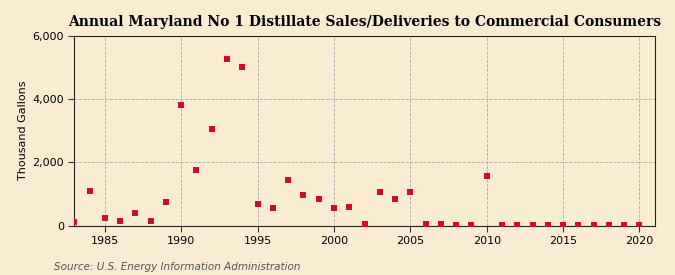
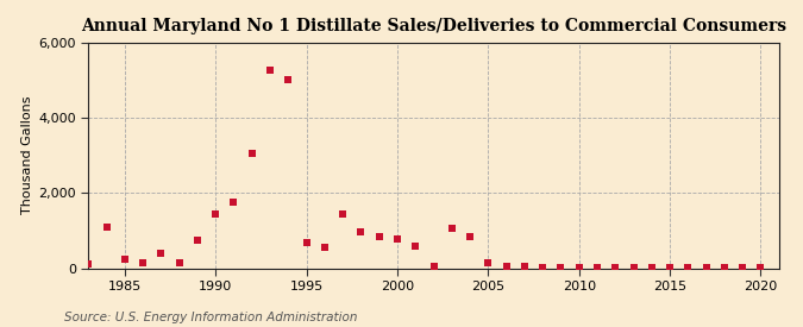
1990: 3,800 -> 1,450
2000: 550 -> 780
2005: 1,050 -> 130
2010: 1,550 -> 20
